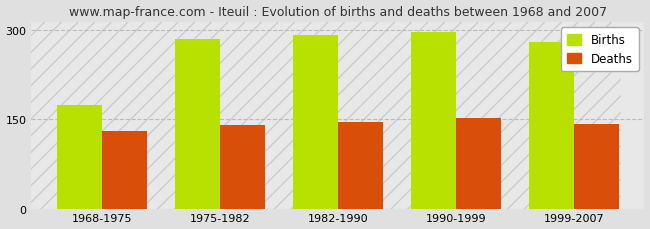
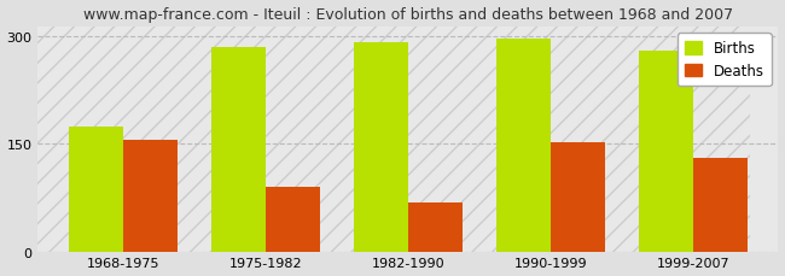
Deaths/1968-1975: 130 -> 156
Deaths/1975-1982: 140 -> 90
Deaths/1982-1990: 145 -> 68
Deaths/1999-2007: 143 -> 130
